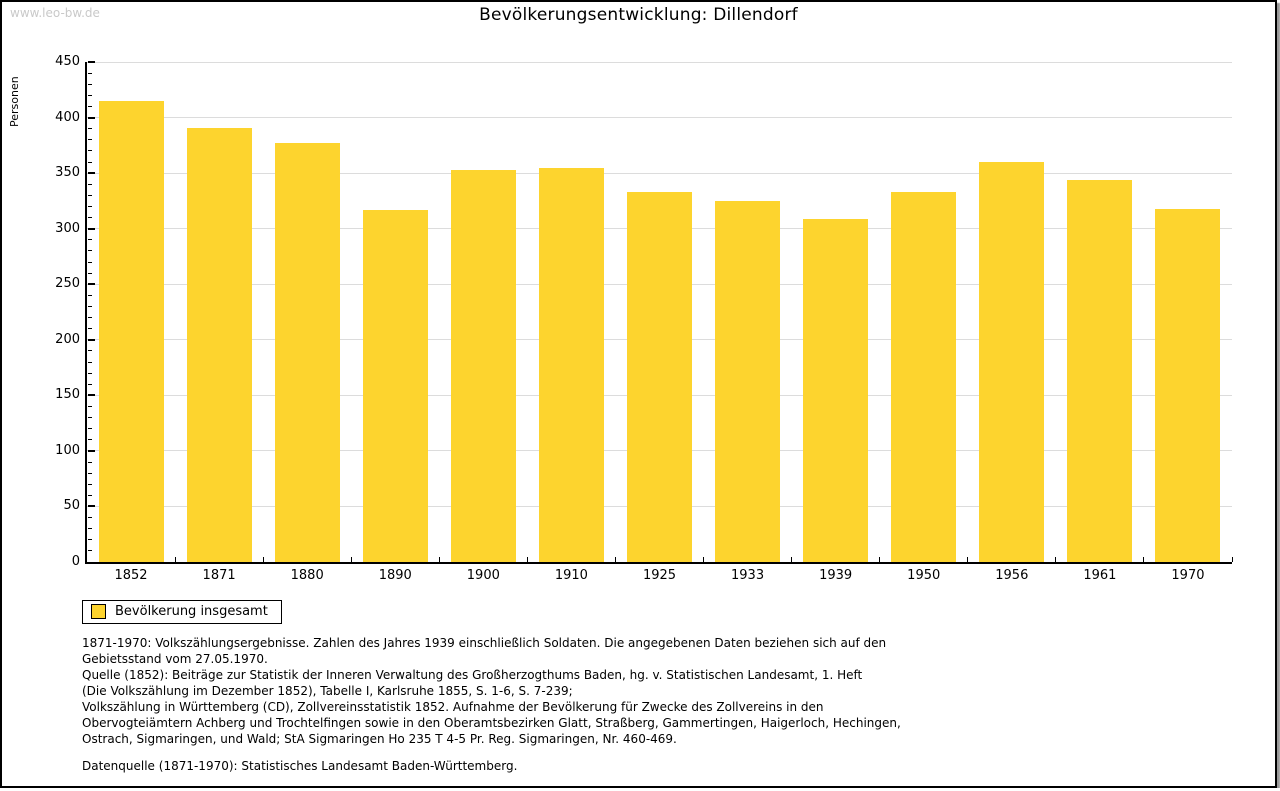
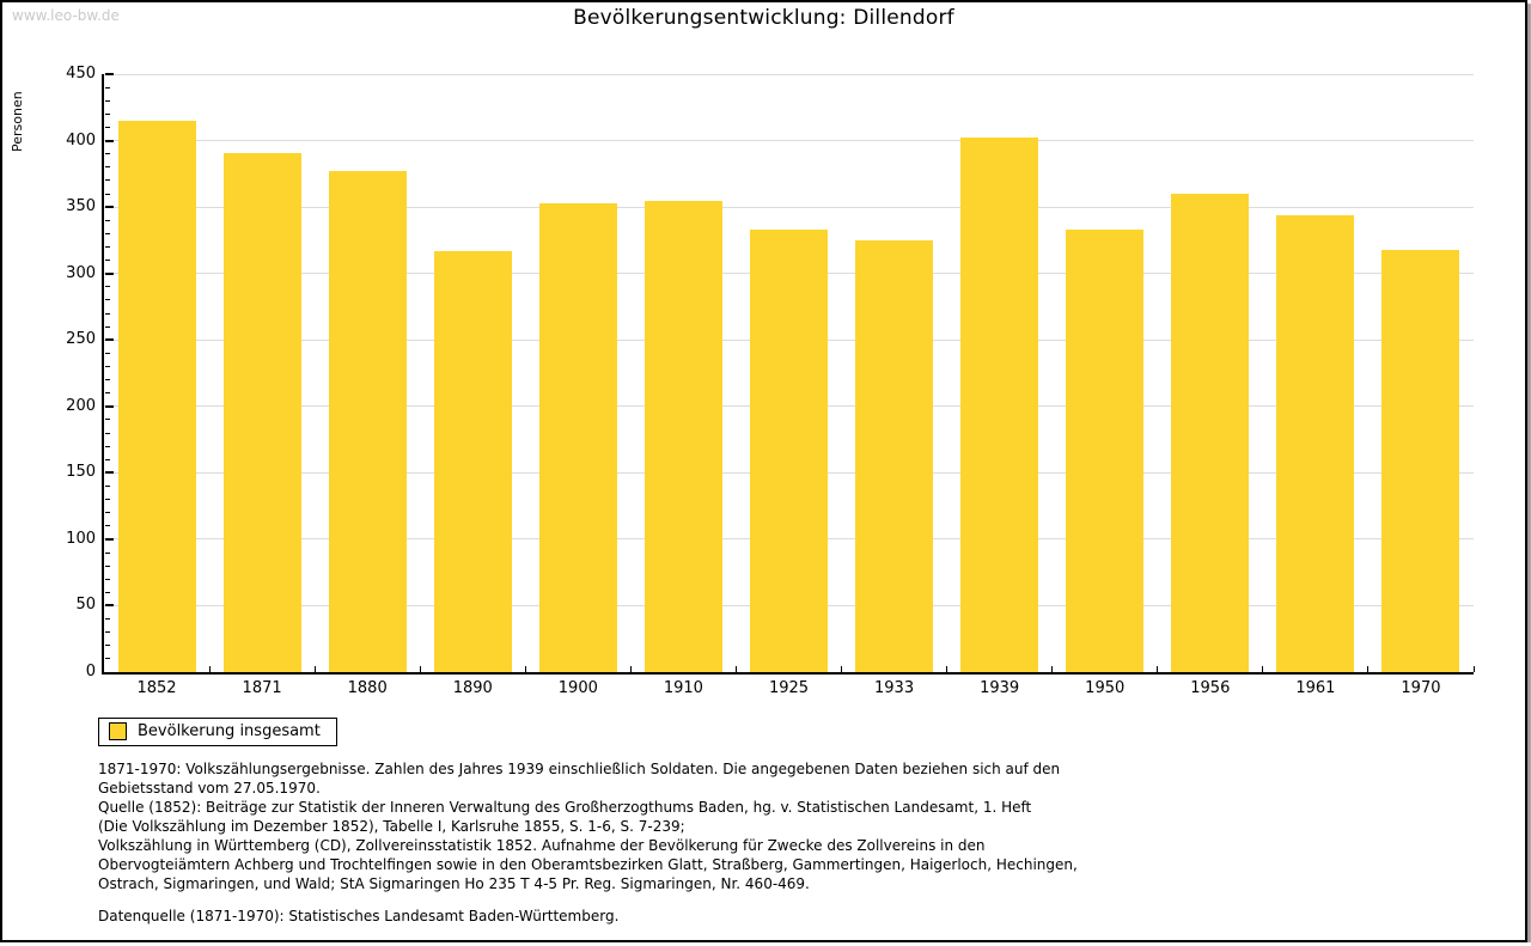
1939: 309 -> 402
